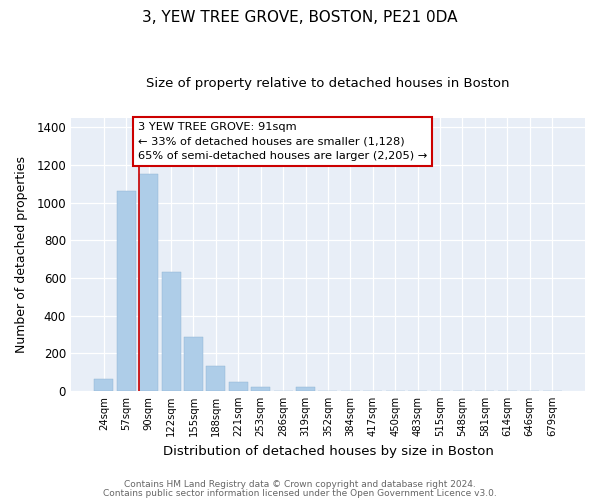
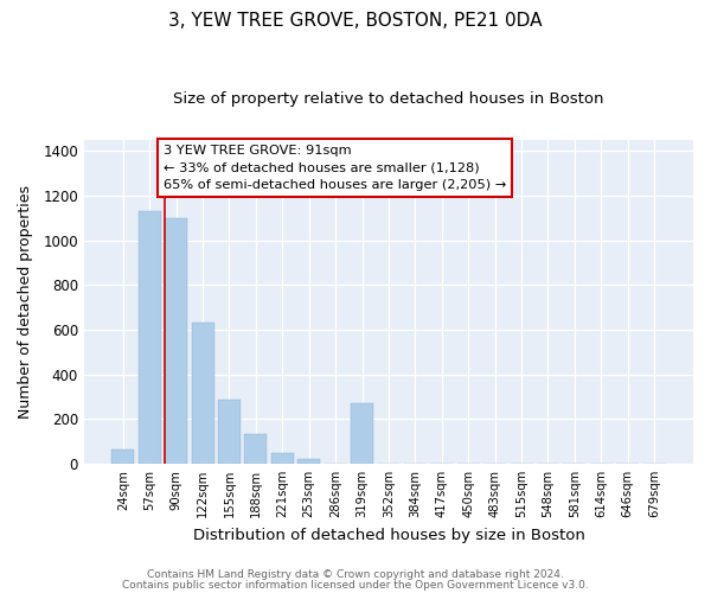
57sqm: 1060 -> 1130
90sqm: 1160 -> 1100
319sqm: 20 -> 270
